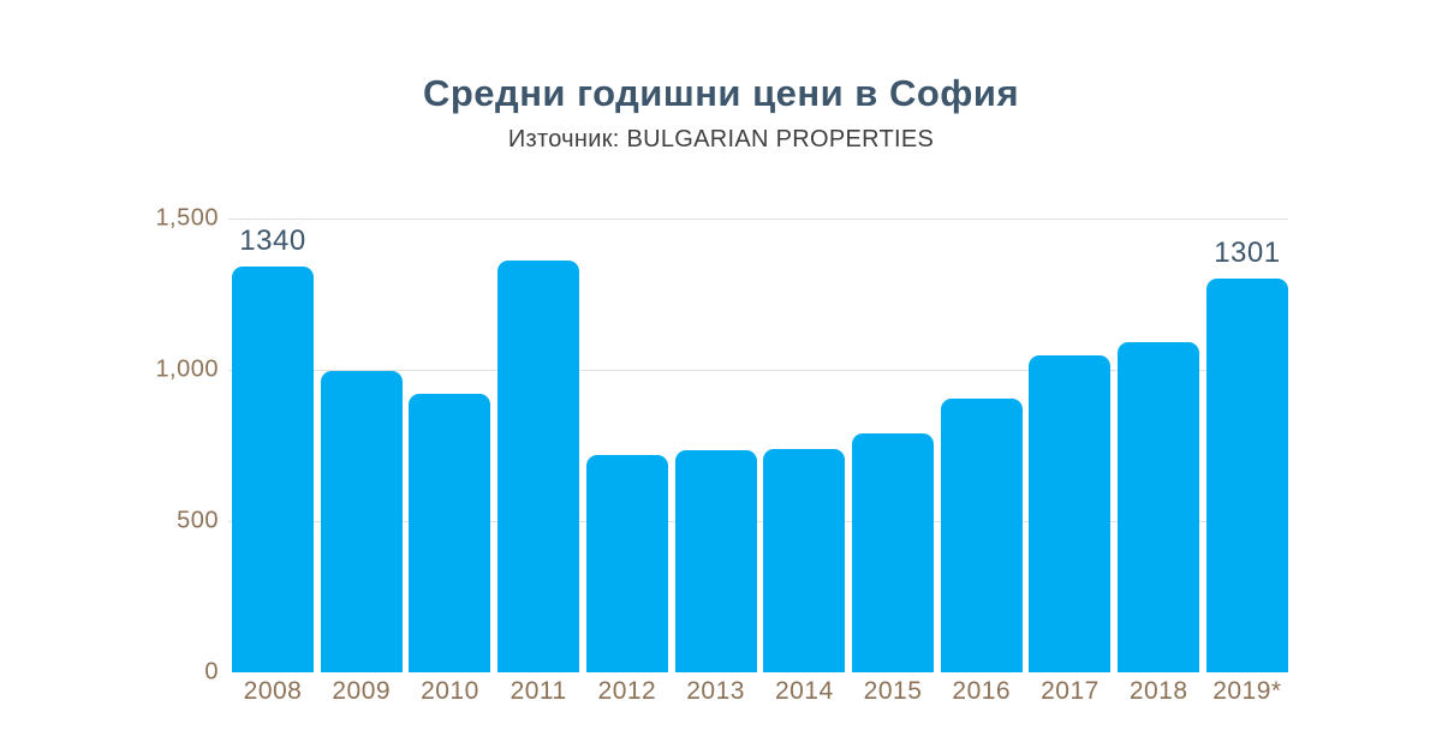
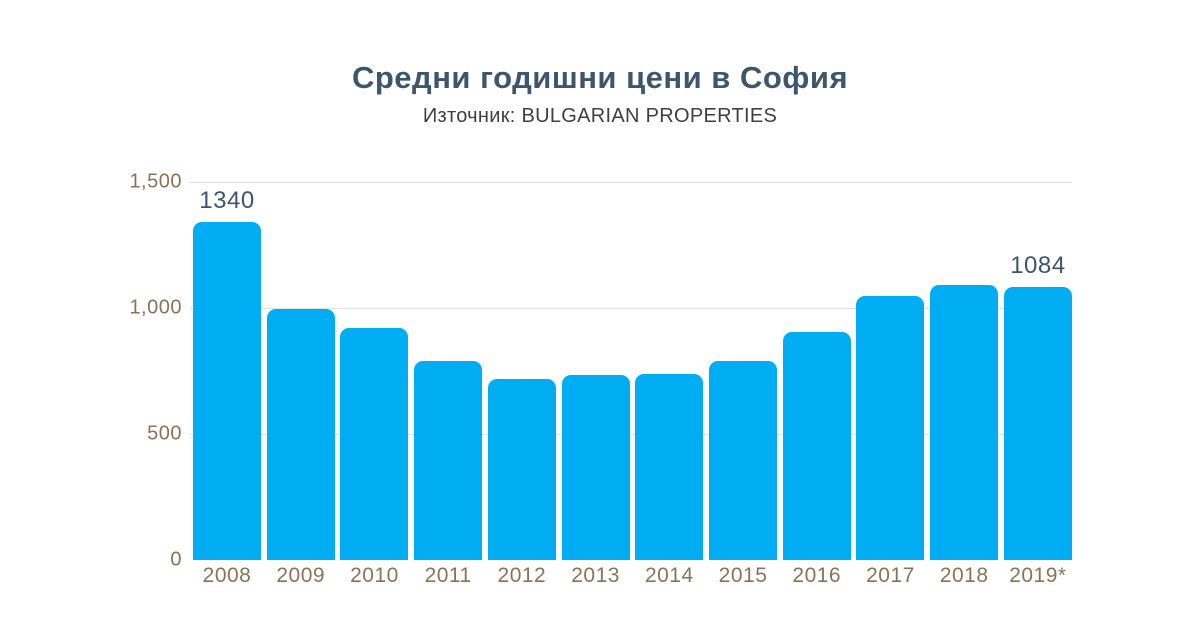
2011: 1360 -> 790
2019*: 1301 -> 1084
